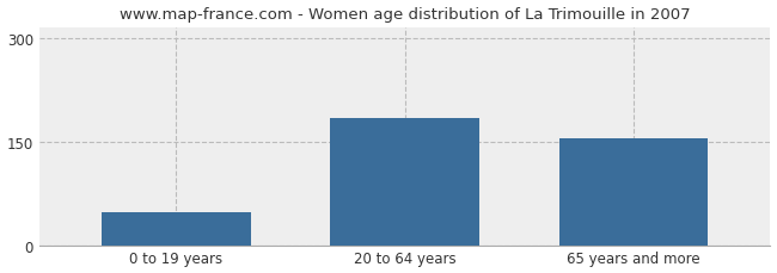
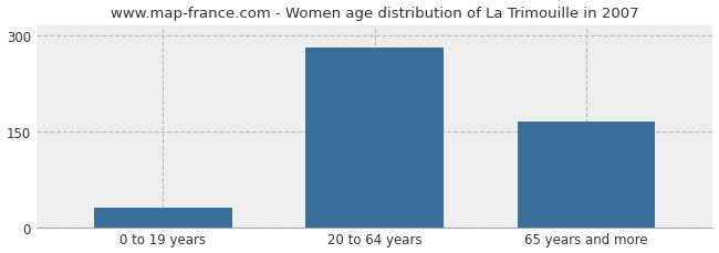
0 to 19 years: 48 -> 30
20 to 64 years: 184 -> 281
65 years and more: 154 -> 165
